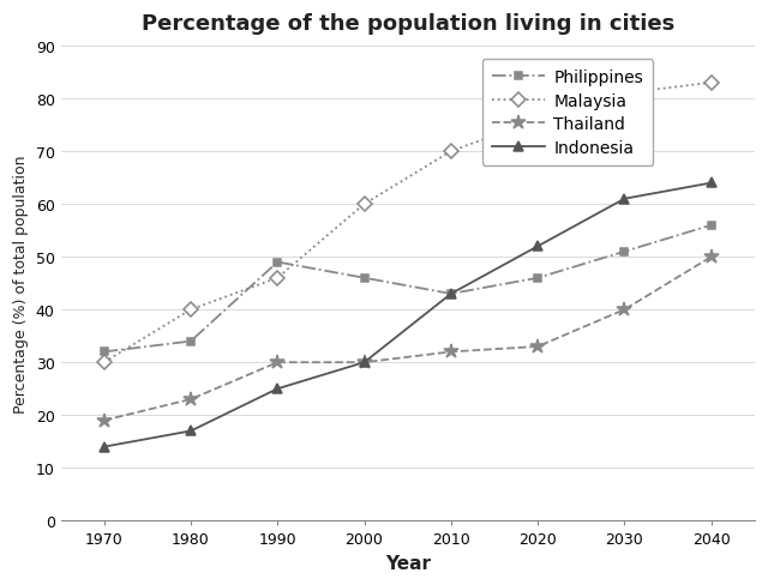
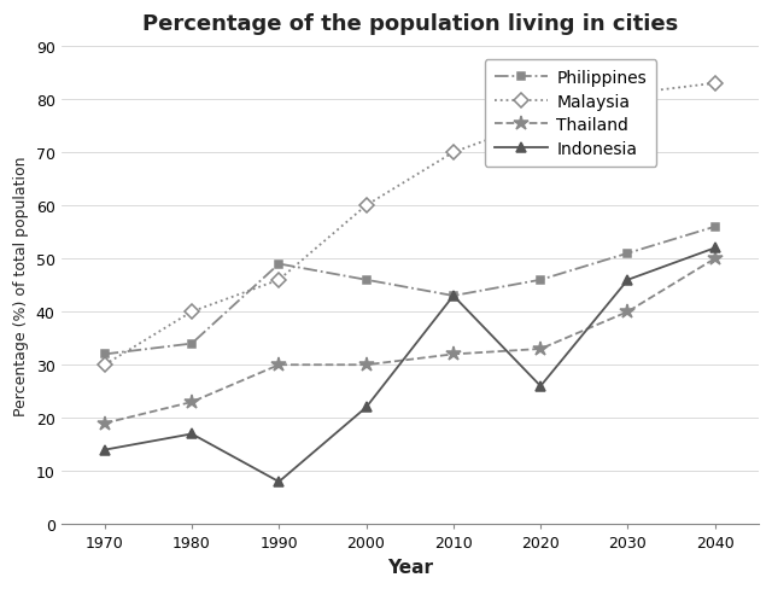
Indonesia/1990: 25 -> 8
Indonesia/2000: 30 -> 22
Indonesia/2020: 52 -> 26
Indonesia/2030: 61 -> 46
Indonesia/2040: 64 -> 52
